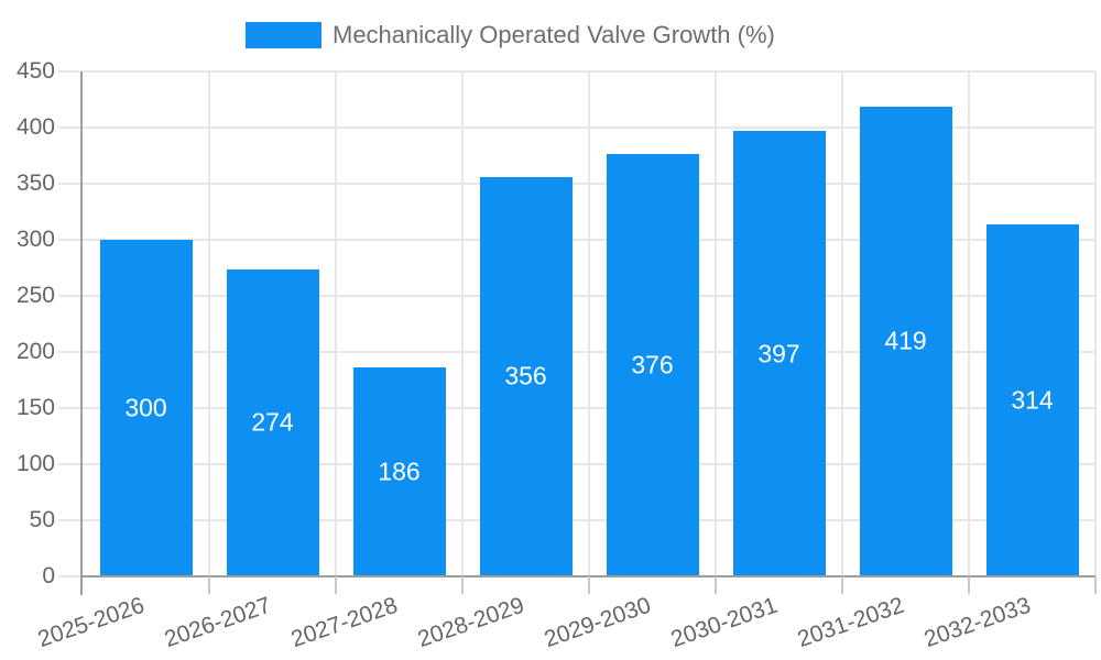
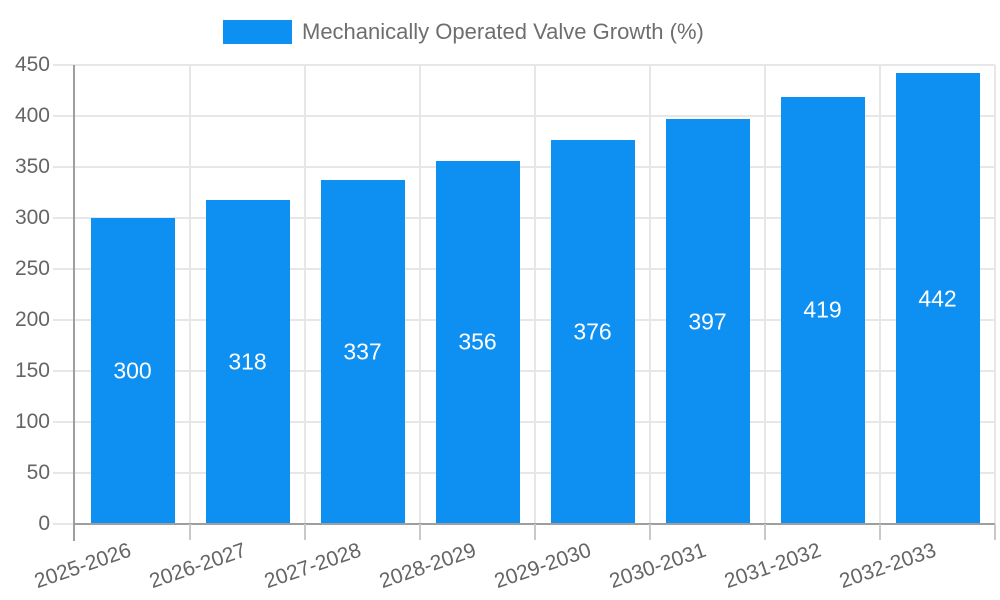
2026-2027: 274 -> 318
2027-2028: 186 -> 337
2032-2033: 314 -> 442
